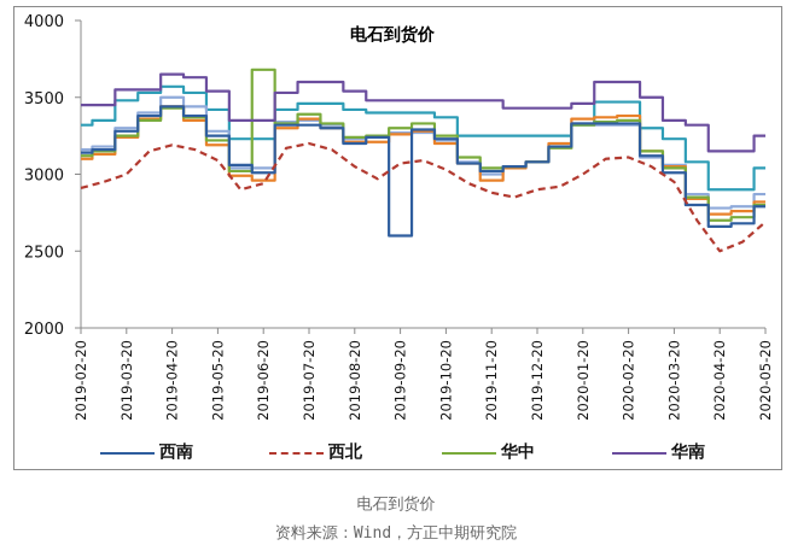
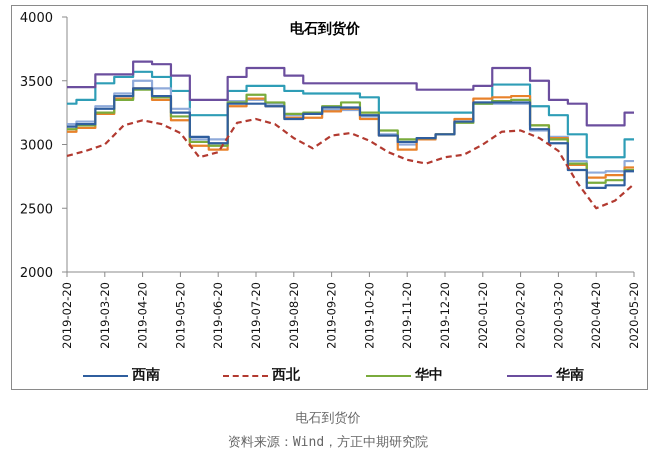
华中/2019-06-20: 3680 -> 2990
西南/2019-09-20: 2600 -> 3290
